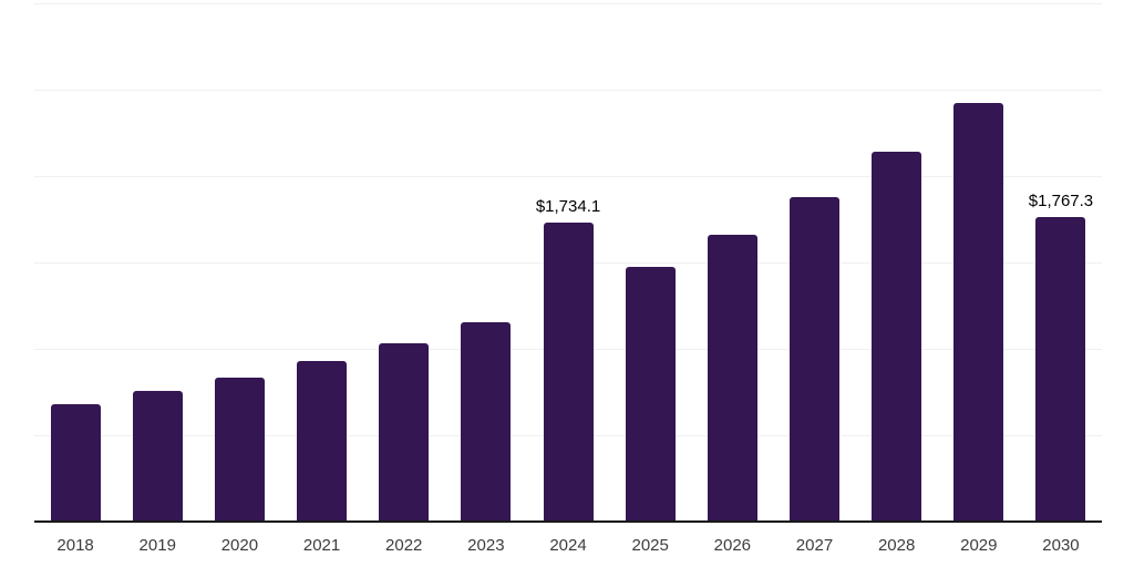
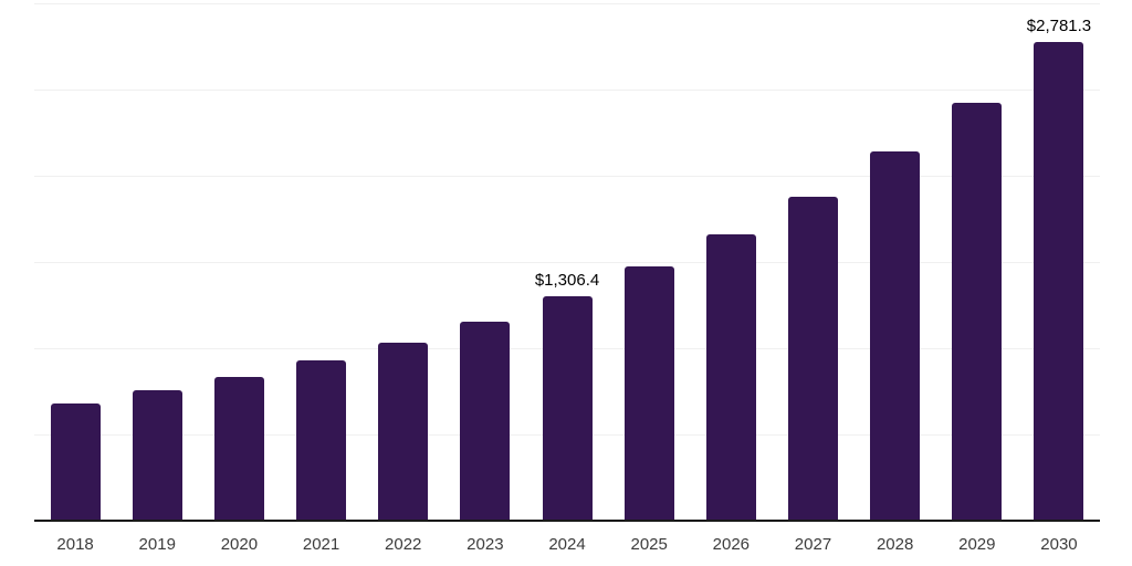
2024: $1,734.1 -> $1,306.4
2030: $1,767.3 -> $2,781.3
